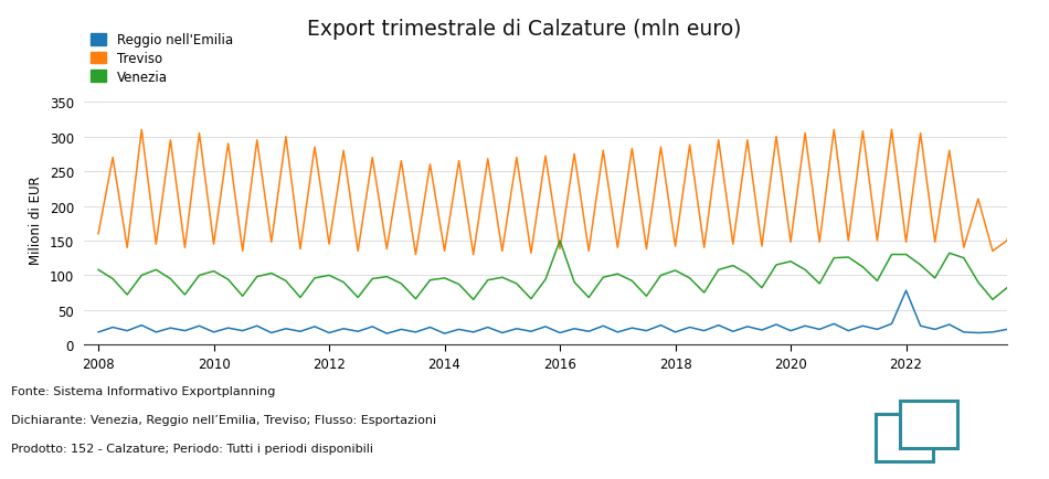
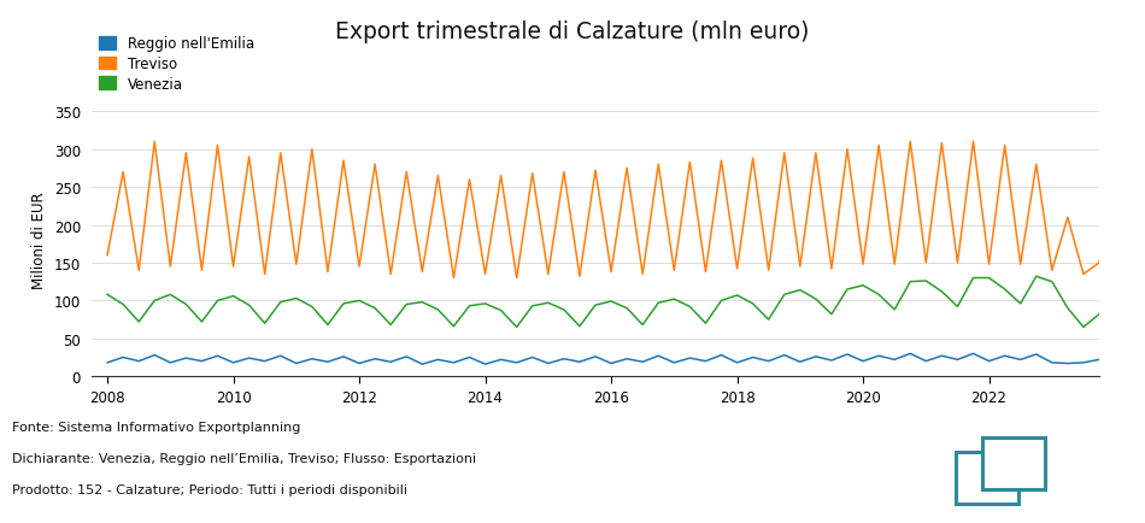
Venezia/2016: 150 -> 99
Reggio nell'Emilia/2022: 78 -> 20
